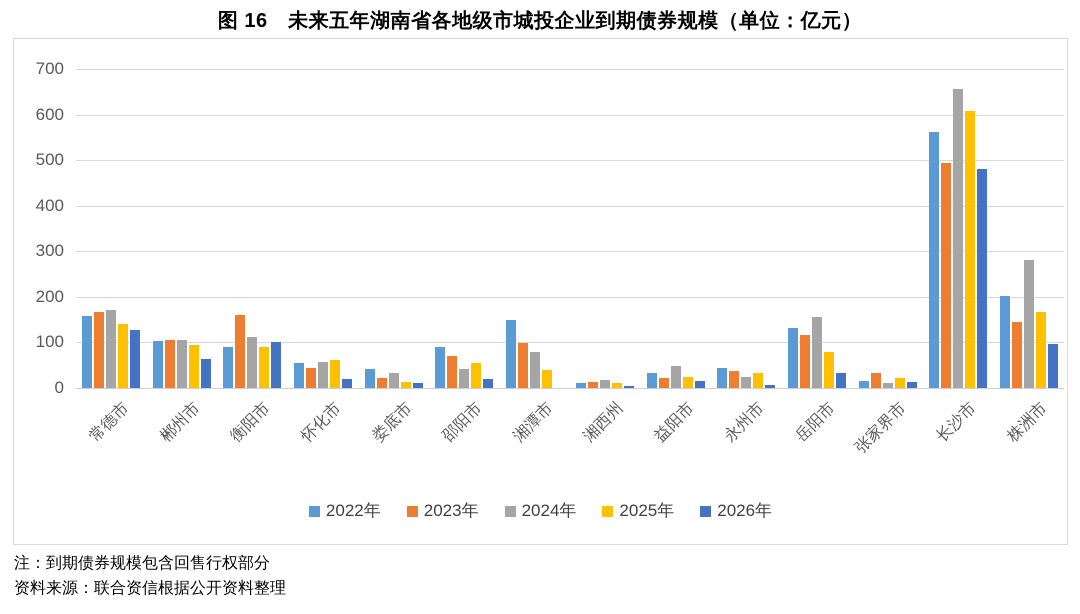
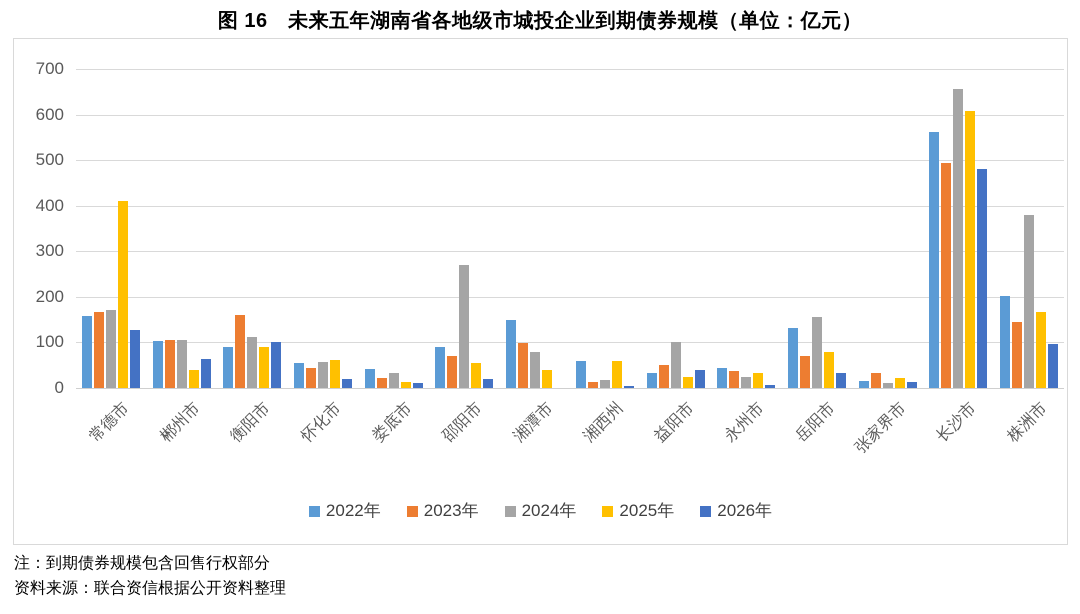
2025年/常德市: 140 -> 410
2025年/郴州市: 100 -> 40
2024年/邵阳市: 40 -> 270
2022年/湘西州: 10 -> 60
2025年/湘西州: 10 -> 60
2023年/益阳市: 20 -> 50
2024年/益阳市: 50 -> 100
2026年/益阳市: 20 -> 40
2023年/岳阳市: 120 -> 70
2024年/株洲市: 280 -> 380
